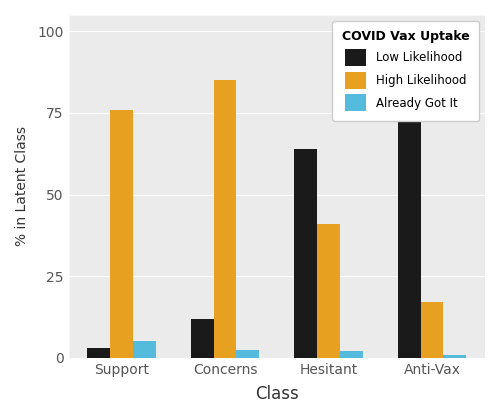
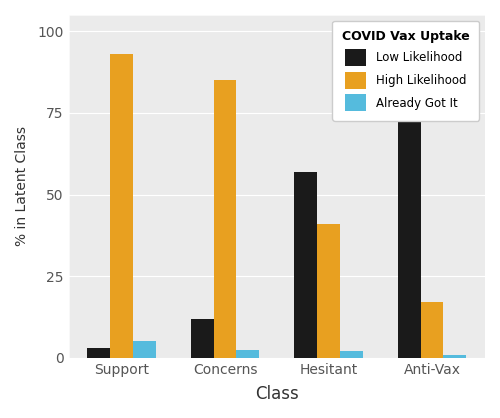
High Likelihood/Support: 76 -> 93
Low Likelihood/Hesitant: 64 -> 57
